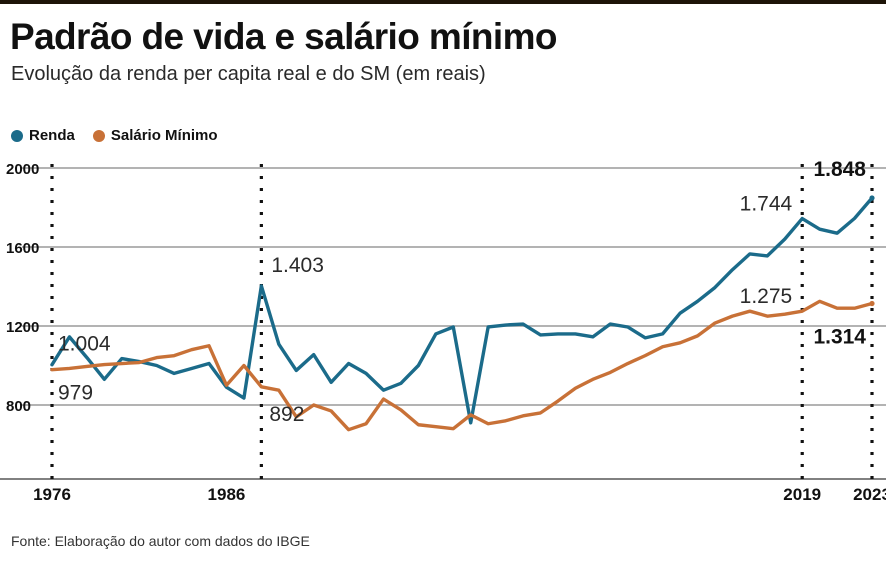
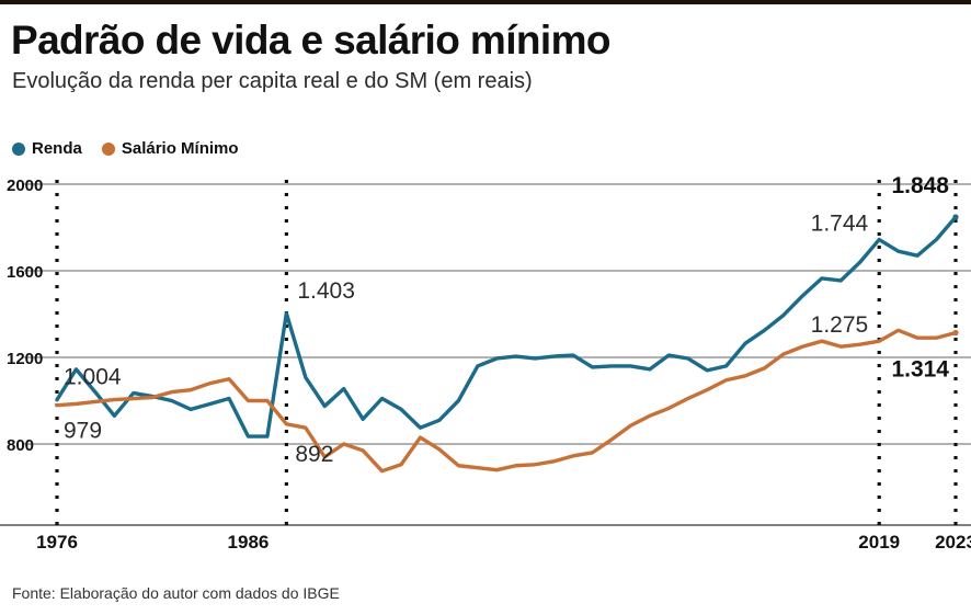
Renda/1986: 890 -> 840
Salário Mínimo/1986: 900 -> 1000
Renda/2000: 710 -> 1200
Salário Mínimo/2000: 750 -> 700
